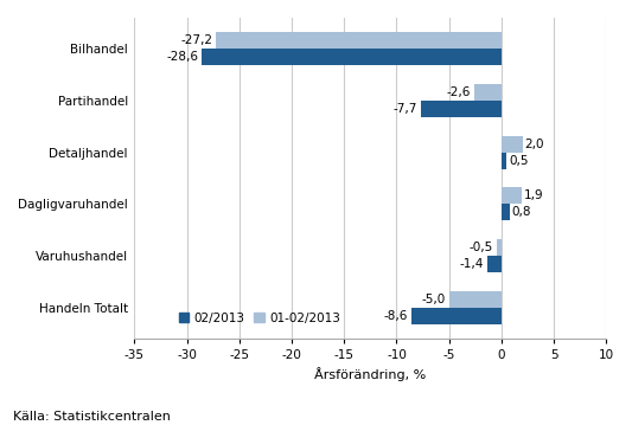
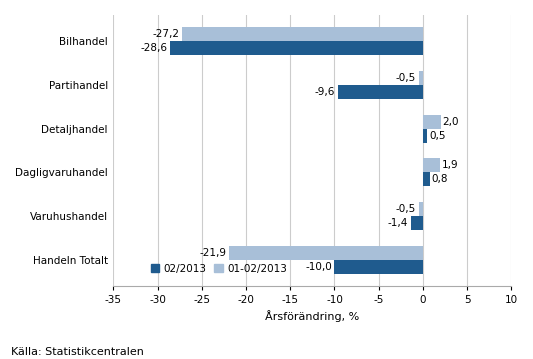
01-02/2013/Partihandel: -2,6 -> -0,5
02/2013/Partihandel: -7,7 -> -9,6
01-02/2013/Handeln Totalt: -5,0 -> -21,9
02/2013/Handeln Totalt: -8,6 -> -10,0
